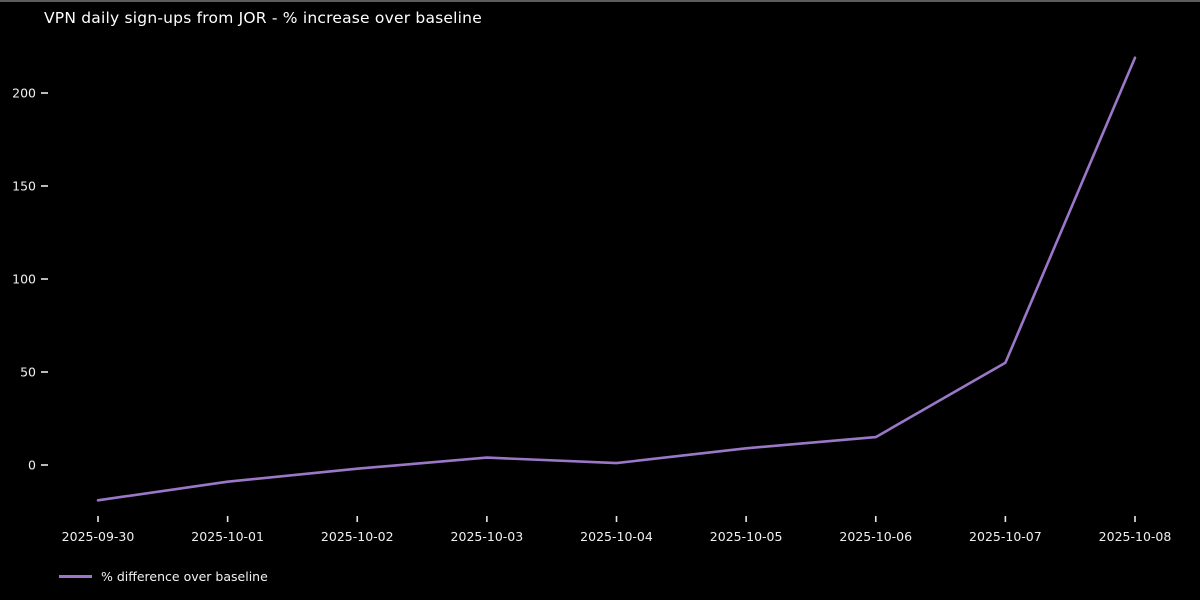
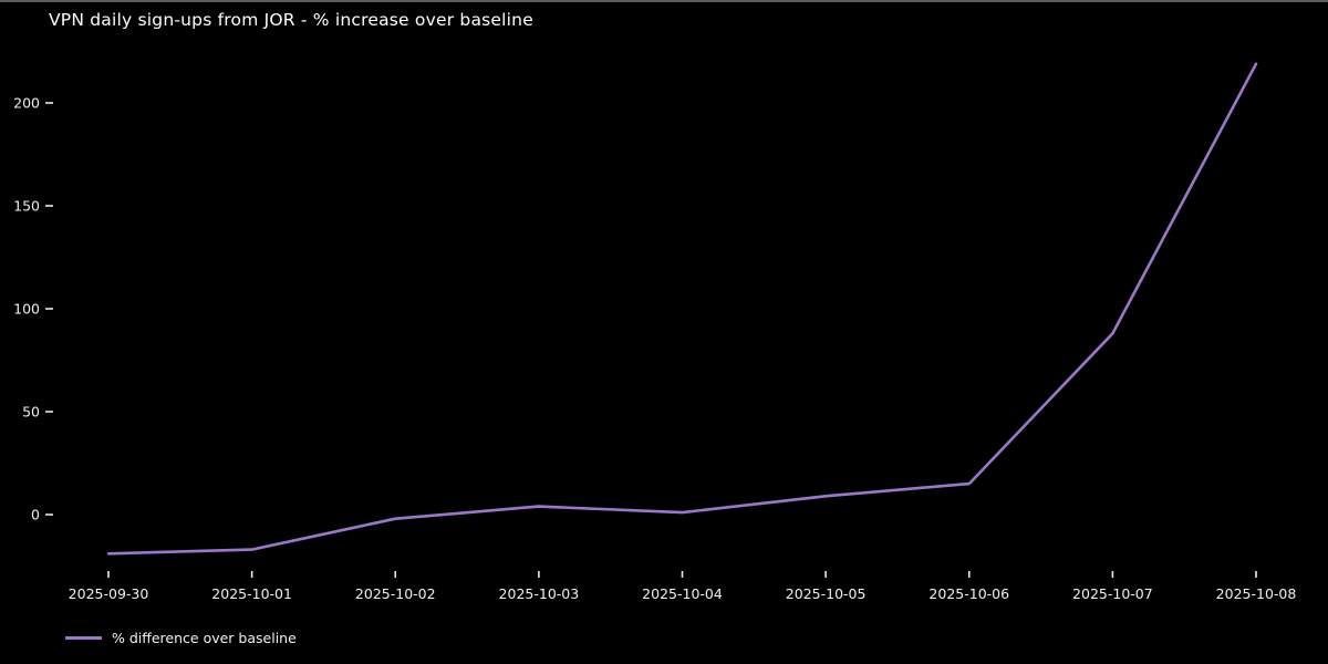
2025-10-01: -9 -> -17
2025-10-07: 55 -> 88
